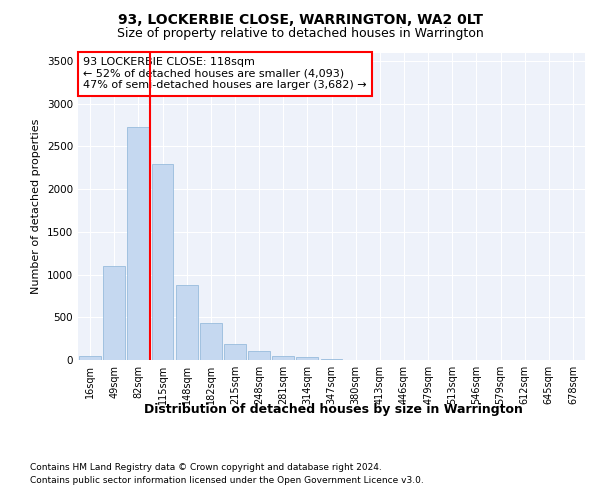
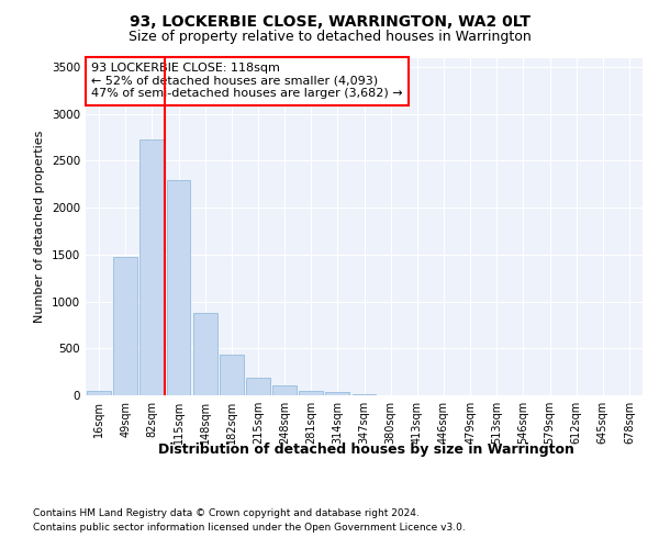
49sqm: 1100 -> 1480
